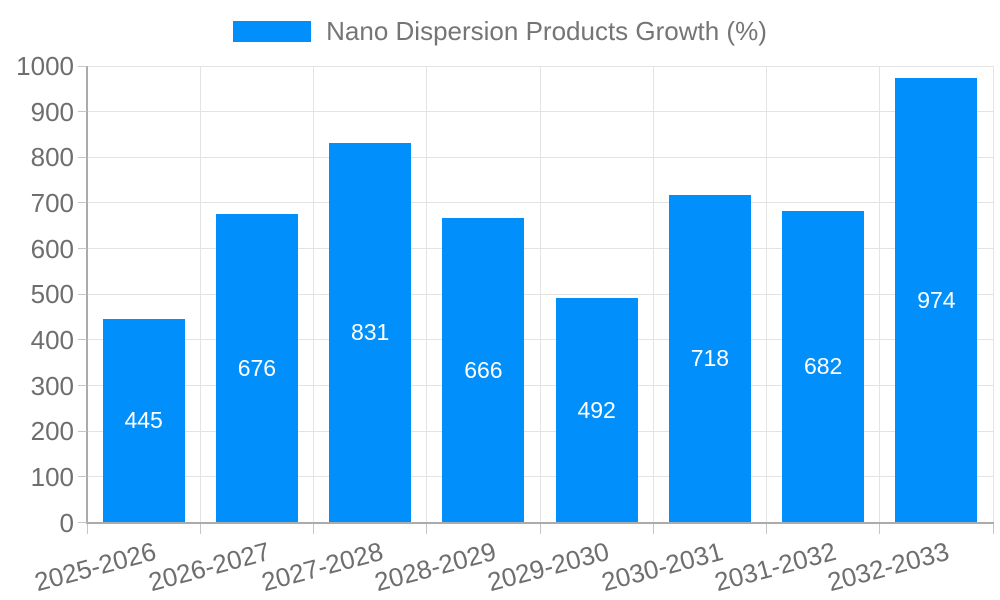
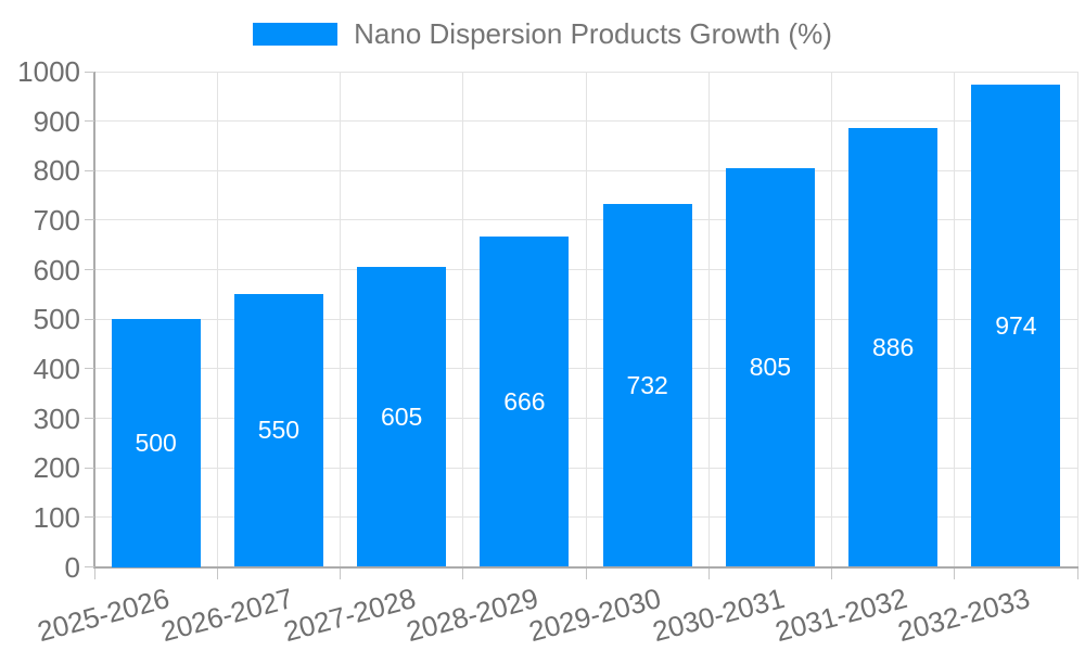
2025-2026: 445 -> 500
2026-2027: 676 -> 550
2027-2028: 831 -> 605
2029-2030: 492 -> 732
2030-2031: 718 -> 805
2031-2032: 682 -> 886
